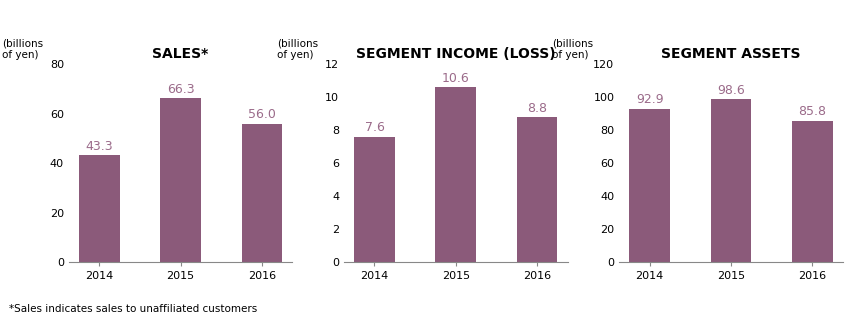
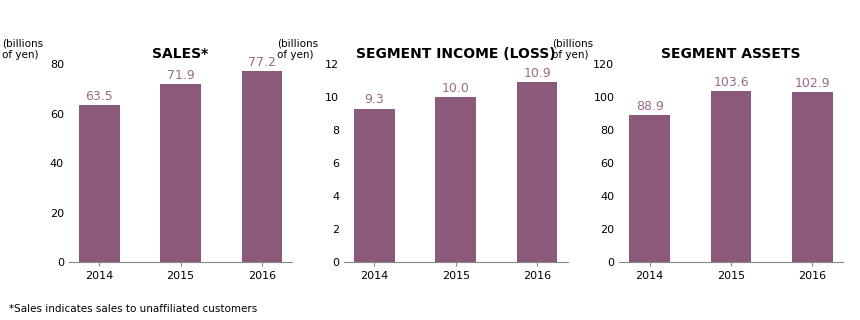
SALES*/2014: 43.3 -> 63.5
SALES*/2015: 66.3 -> 71.9
SALES*/2016: 56.0 -> 77.2
SEGMENT INCOME (LOSS)/2014: 7.6 -> 9.3
SEGMENT INCOME (LOSS)/2015: 10.6 -> 10.0
SEGMENT INCOME (LOSS)/2016: 8.8 -> 10.9
SEGMENT ASSETS/2014: 92.9 -> 88.9
SEGMENT ASSETS/2015: 98.6 -> 103.6
SEGMENT ASSETS/2016: 85.8 -> 102.9
